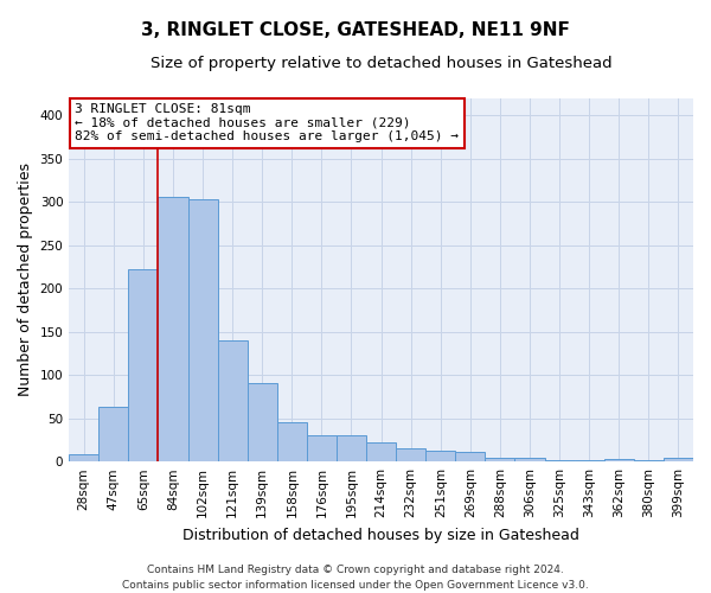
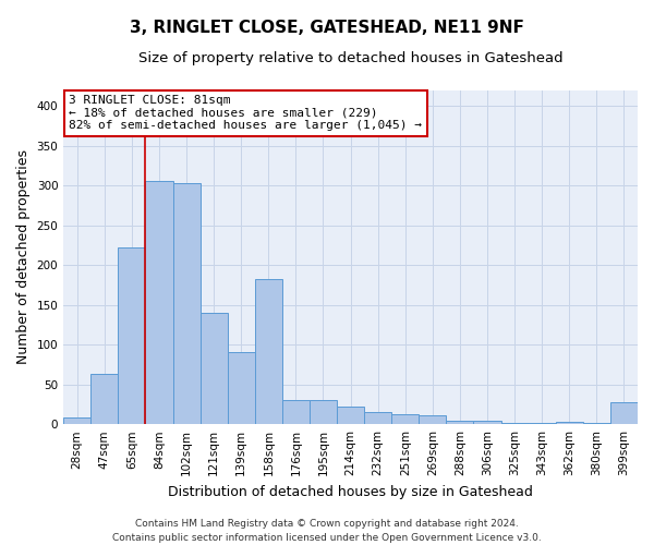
158sqm: 46 -> 182
399sqm: 4 -> 28
